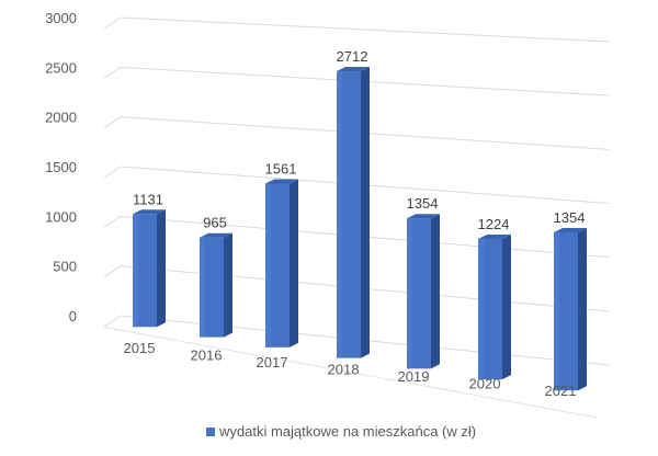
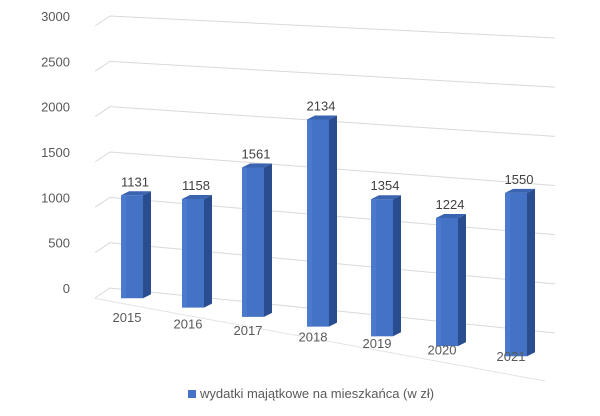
2016: 965 -> 1158
2018: 2712 -> 2134
2021: 1354 -> 1550
